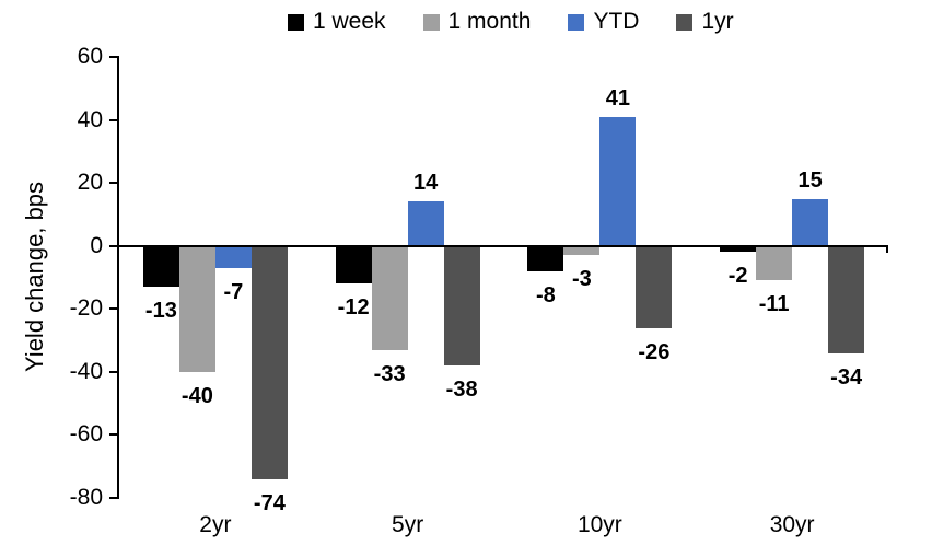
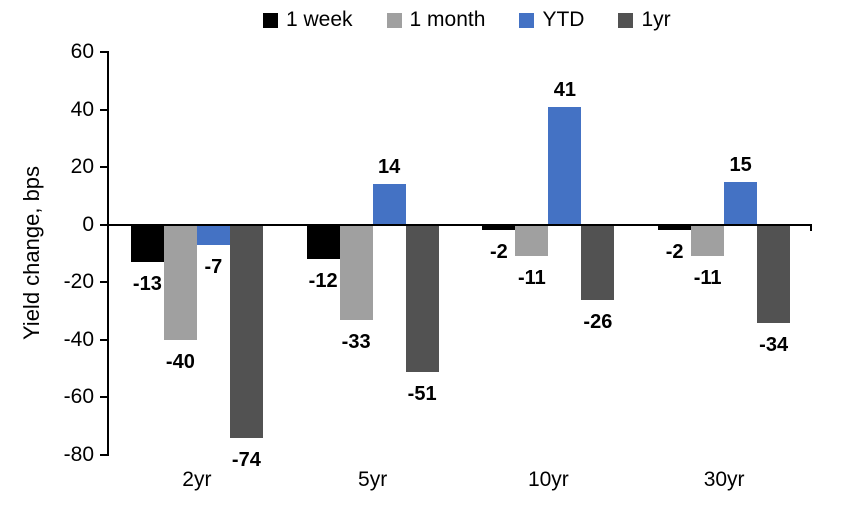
1yr/5yr: -38 -> -51
1 week/10yr: -8 -> -2
1 month/10yr: -3 -> -11
